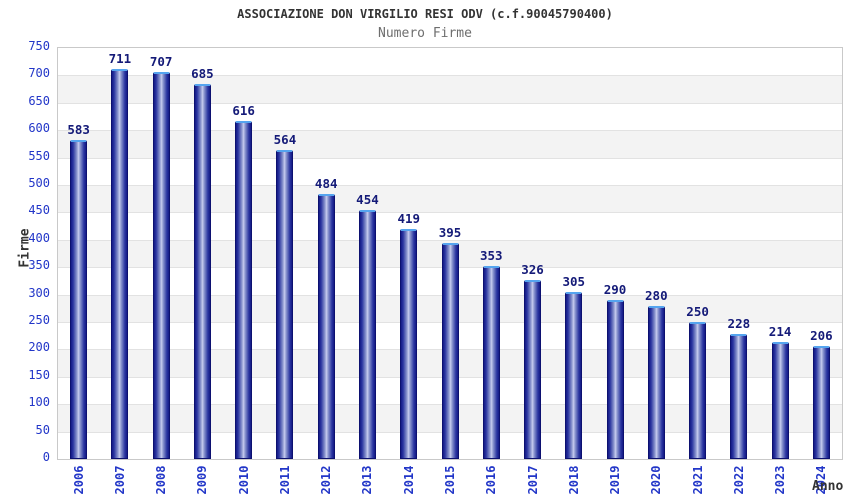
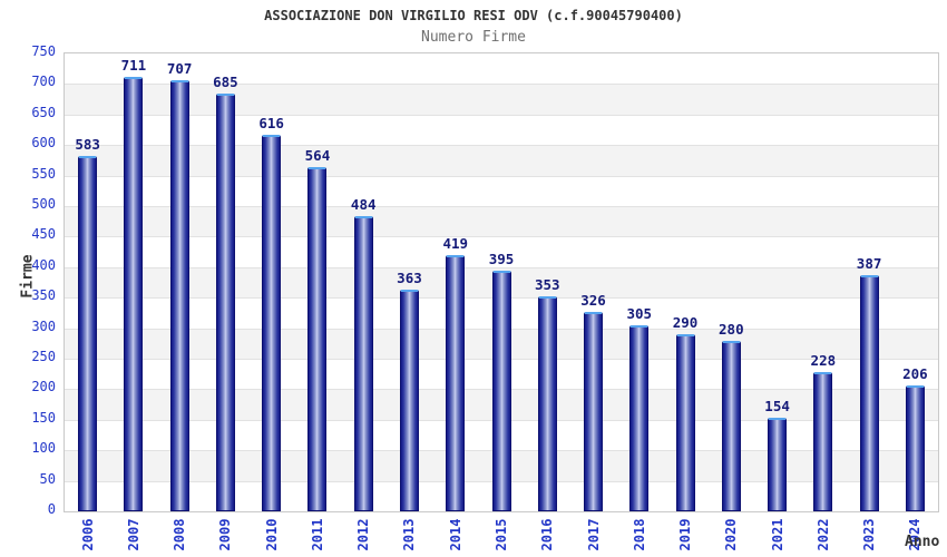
2013: 454 -> 363
2021: 250 -> 154
2023: 214 -> 387
